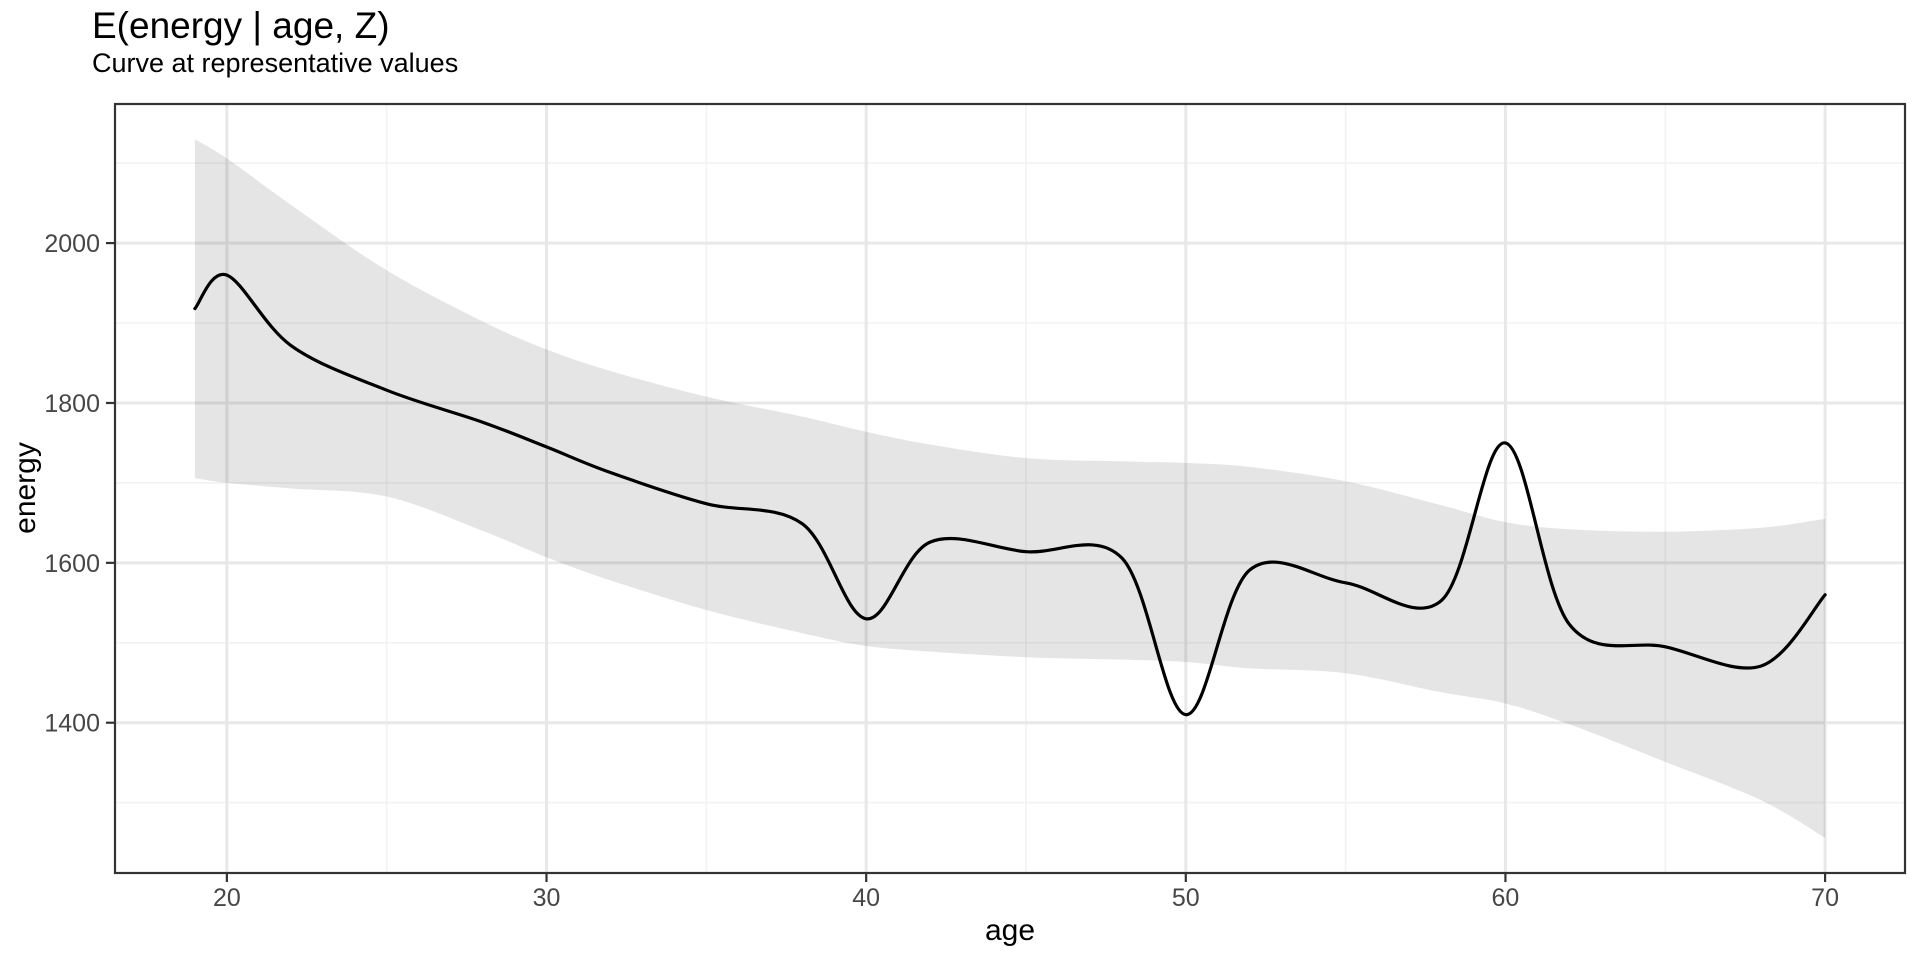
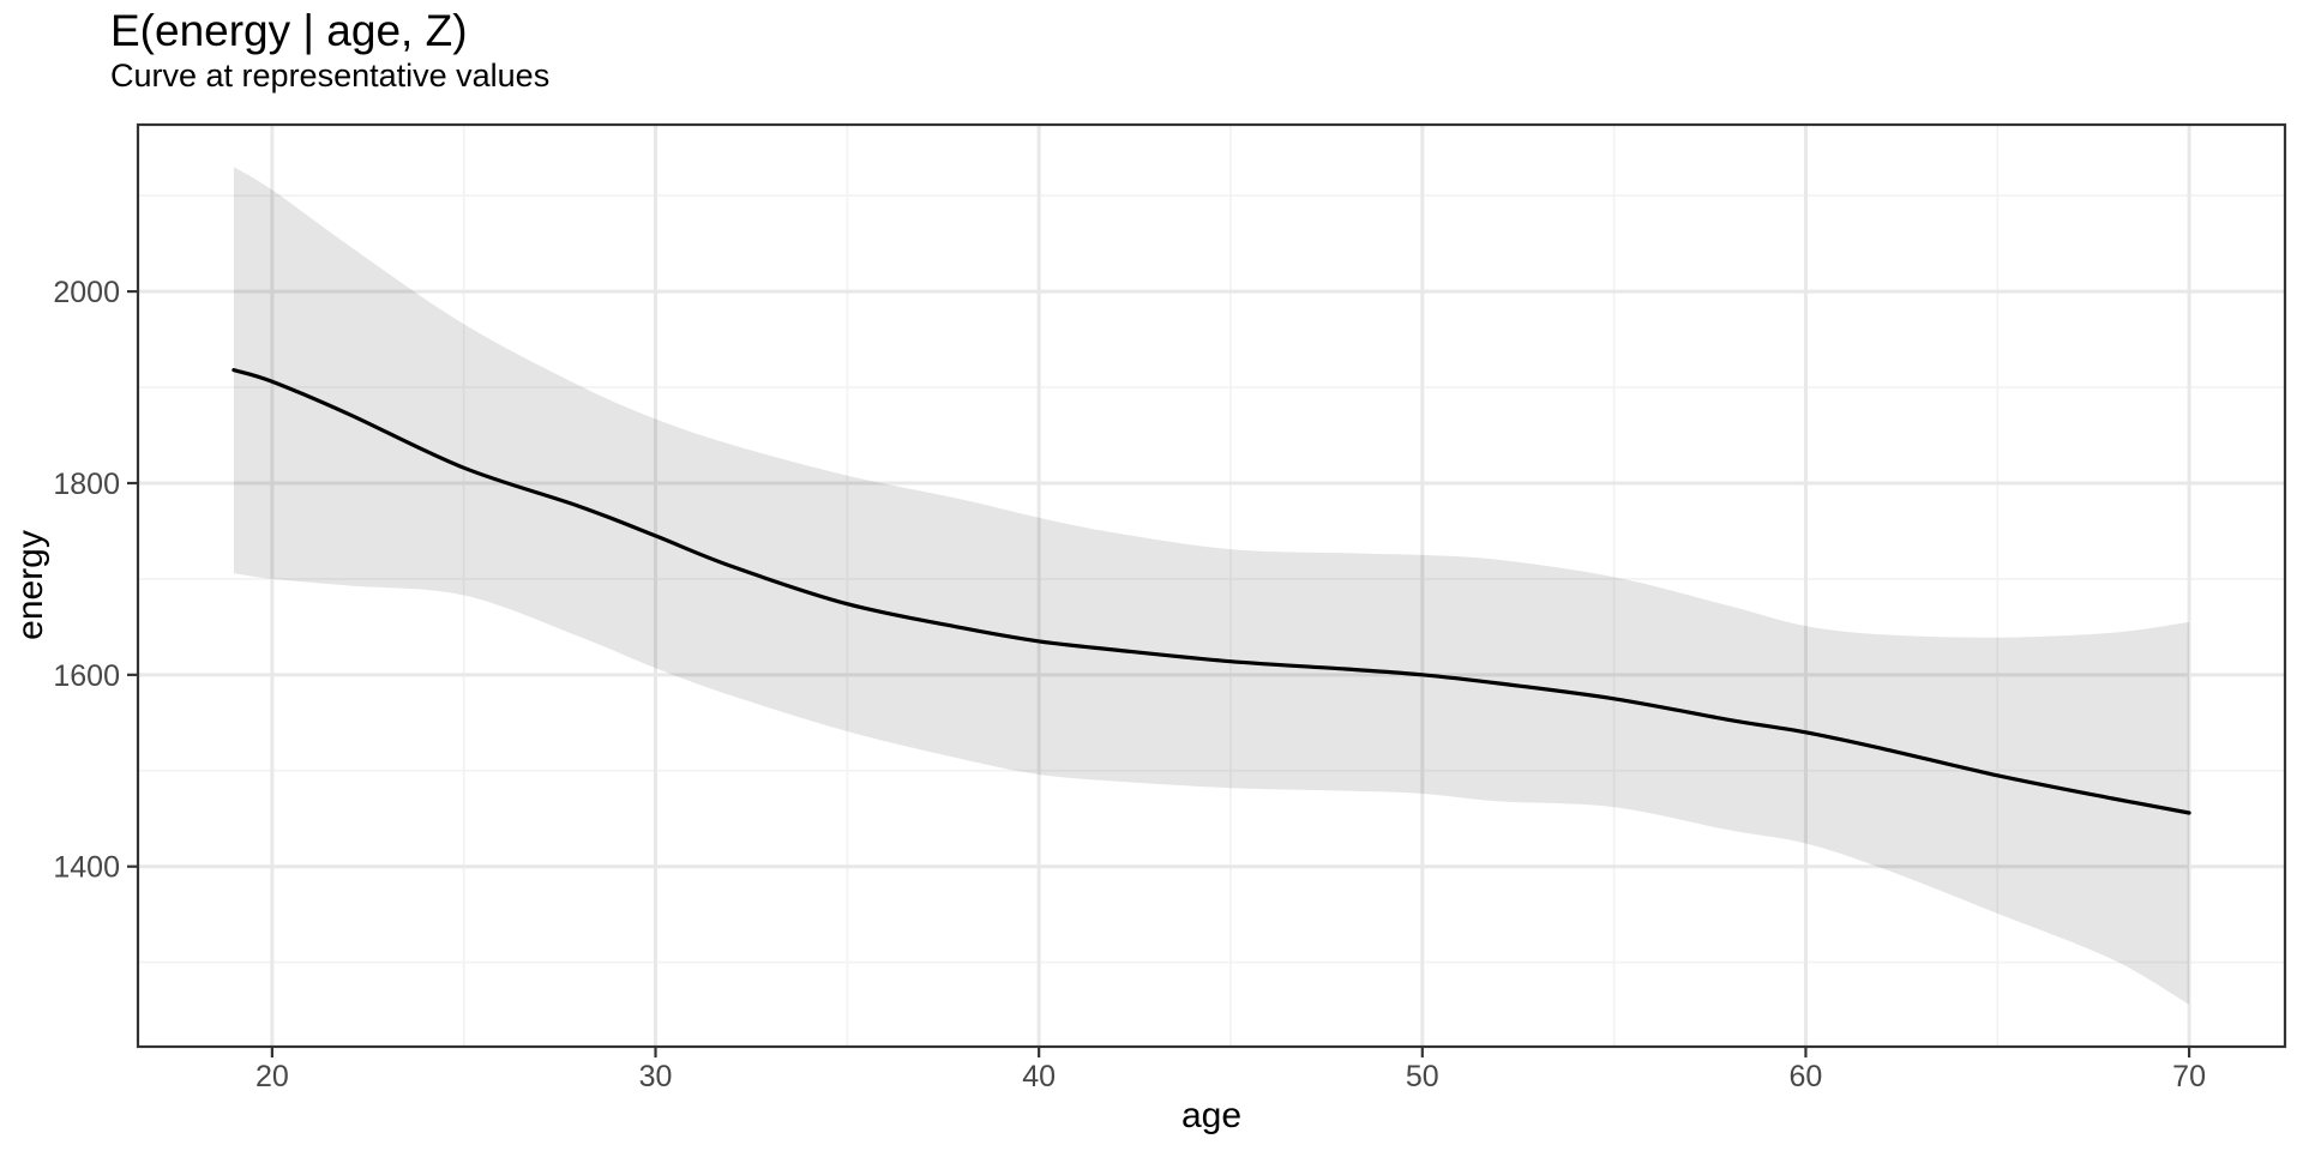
20: 1960 -> 1910
40: 1530 -> 1640
50: 1410 -> 1600
60: 1750 -> 1540
70: 1560 -> 1460
